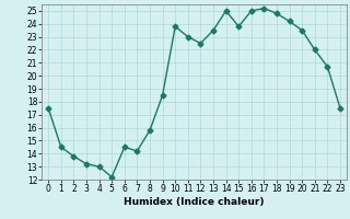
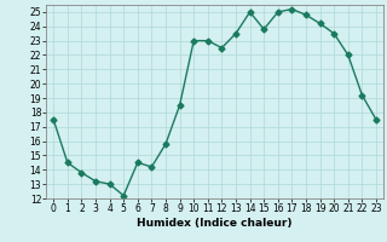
10: 23.8 -> 23.0
22: 20.7 -> 19.2
